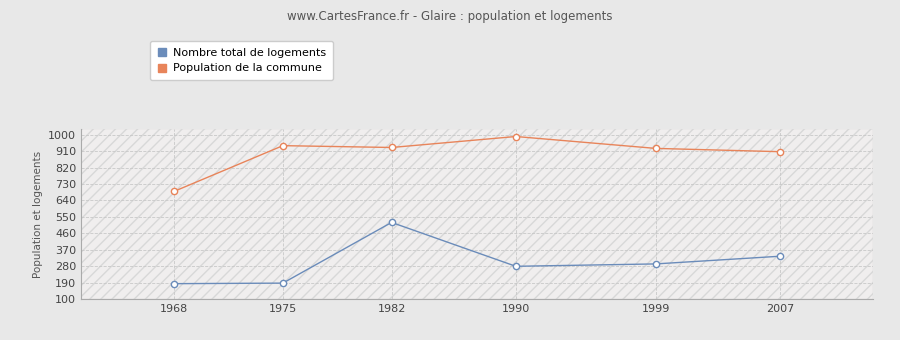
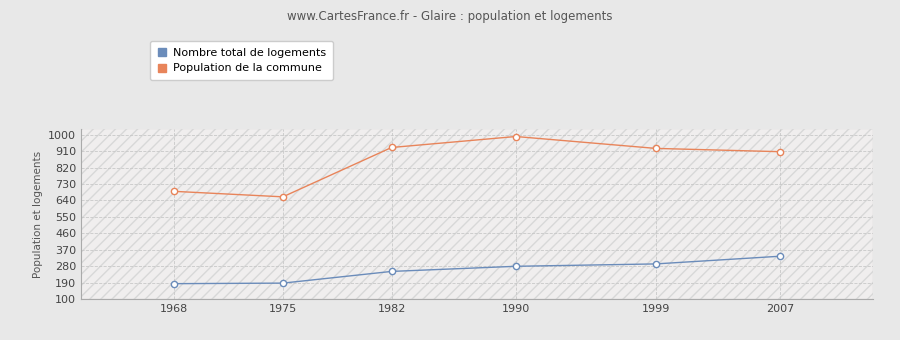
Population de la commune/1975: 940 -> 660
Nombre total de logements/1982: 520 -> 250
